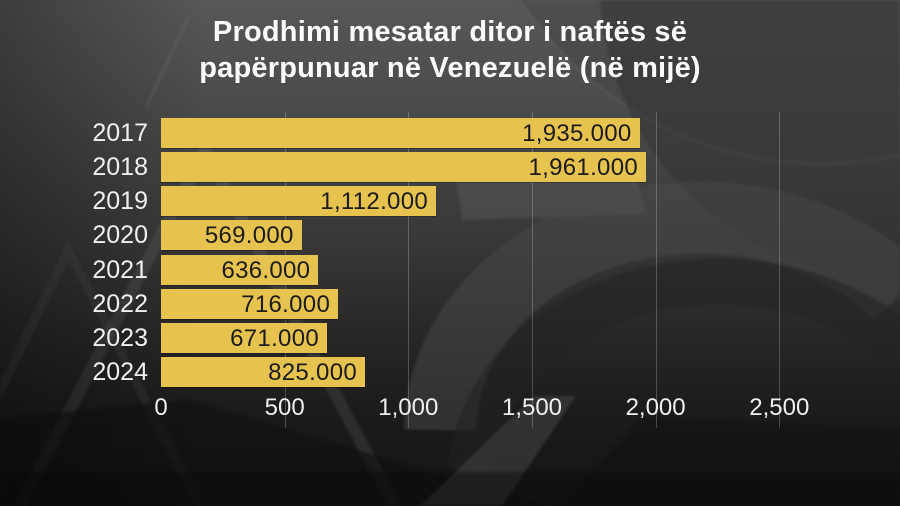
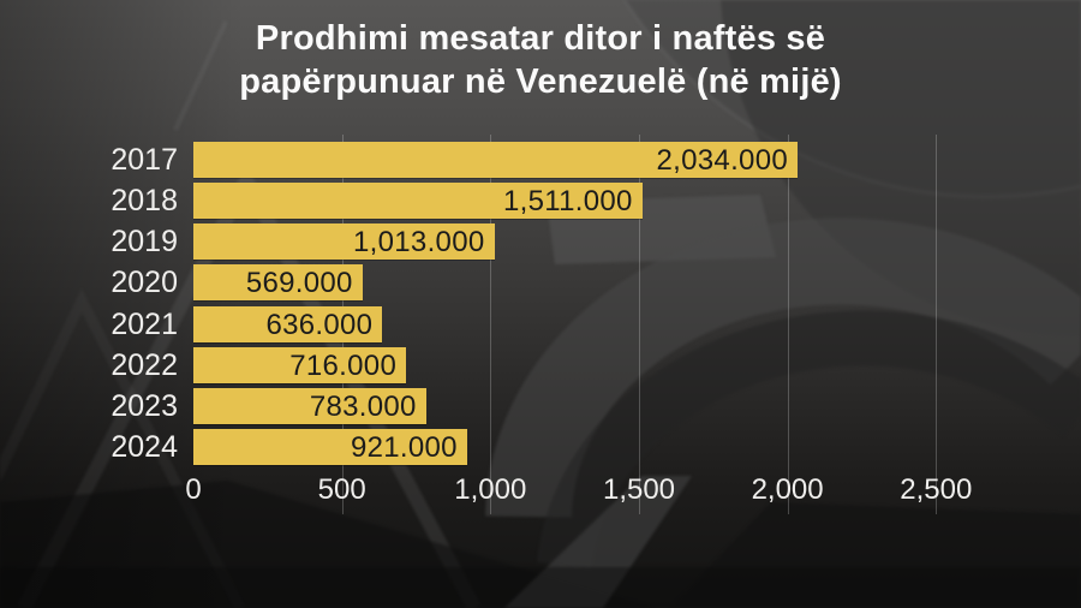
2017: 1,935.000 -> 2,034.000
2018: 1,961.000 -> 1,511.000
2019: 1,112.000 -> 1,013.000
2023: 671.000 -> 783.000
2024: 825.000 -> 921.000
